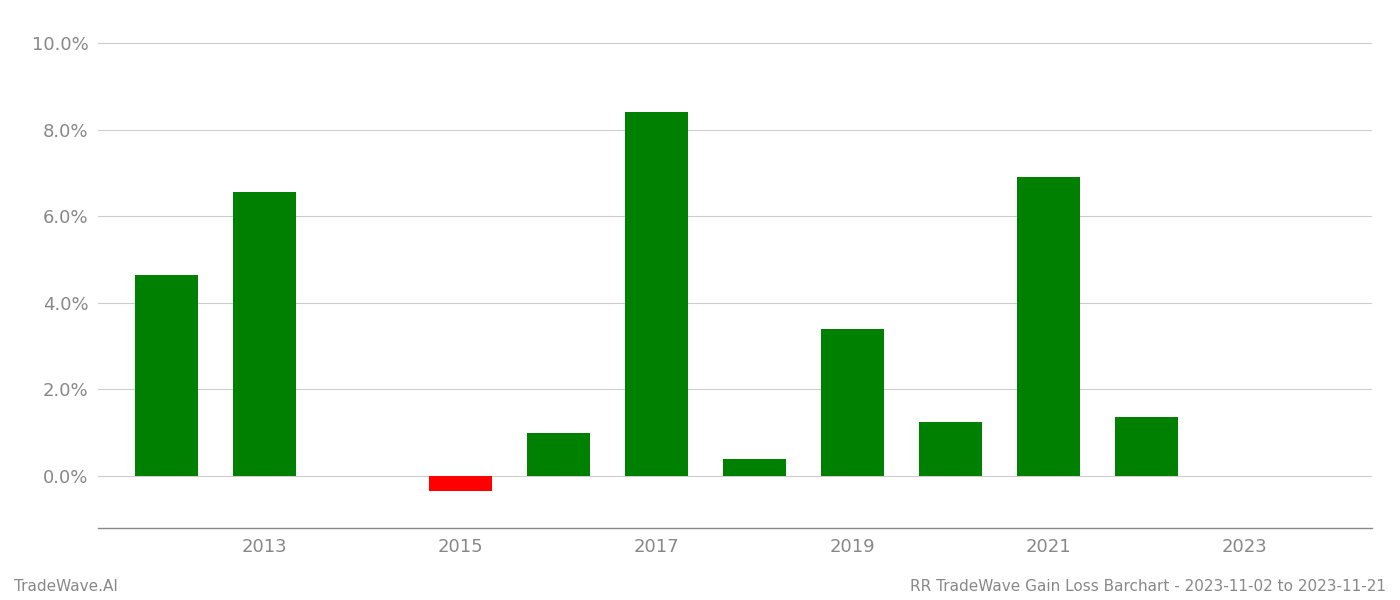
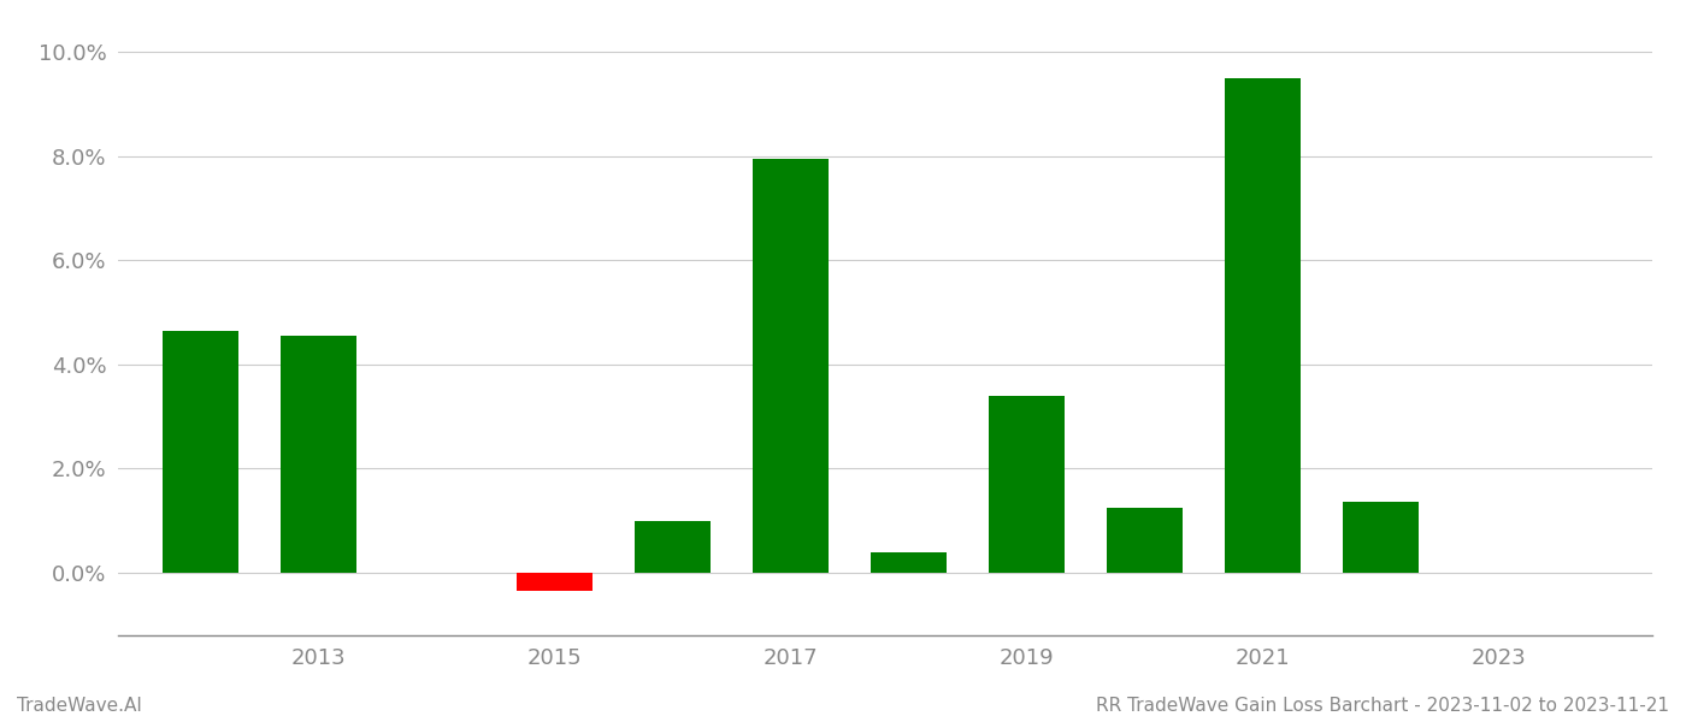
2013: 6.55% -> 4.55%
2017: 8.40% -> 7.95%
2021: 6.90% -> 9.50%
